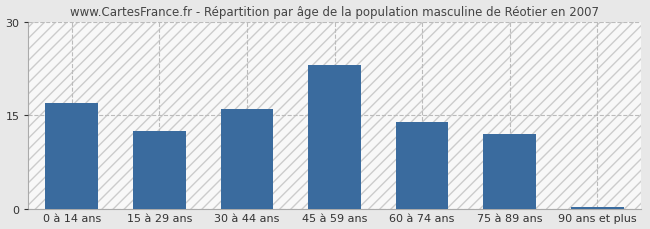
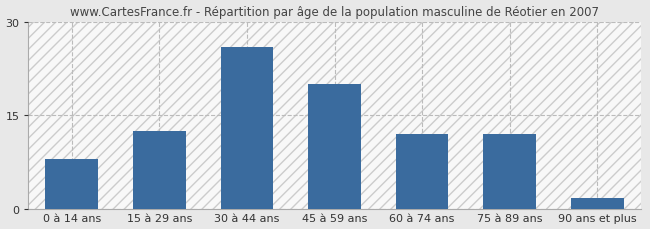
0 à 14 ans: 17.0 -> 8.0
30 à 44 ans: 16.0 -> 26.0
45 à 59 ans: 23.0 -> 20.0
60 à 74 ans: 14.0 -> 12.0
90 ans et plus: 0.3 -> 1.8
